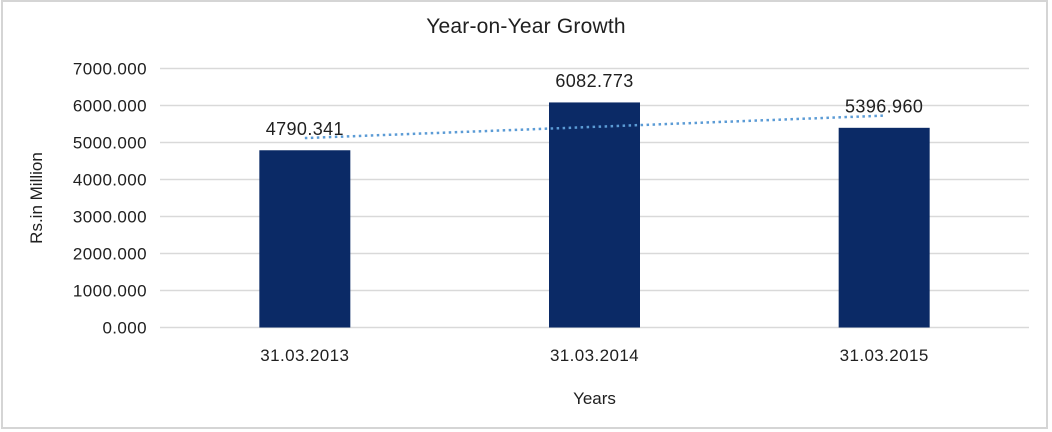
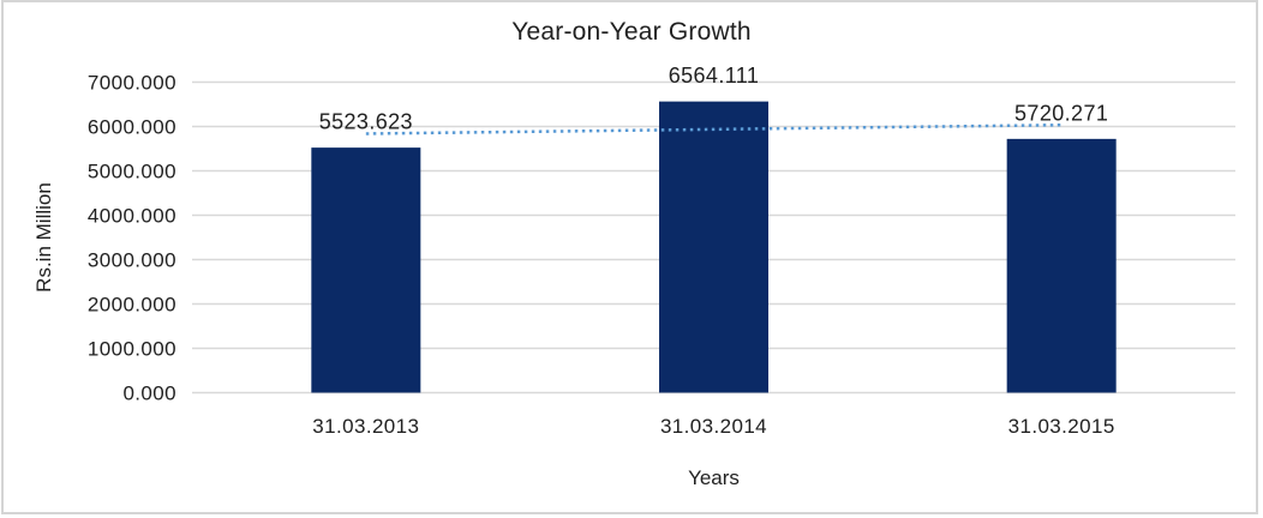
31.03.2013: 4790.341 -> 5523.623
31.03.2014: 6082.773 -> 6564.111
31.03.2015: 5396.960 -> 5720.271
